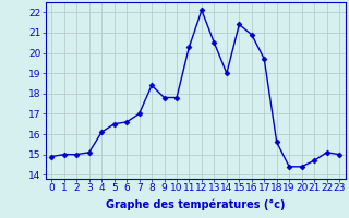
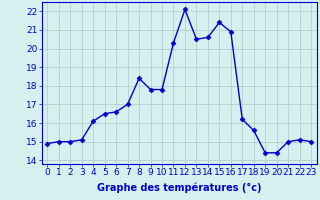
14: 19.0 -> 20.6
17: 19.7 -> 16.2
21: 14.7 -> 15.0
